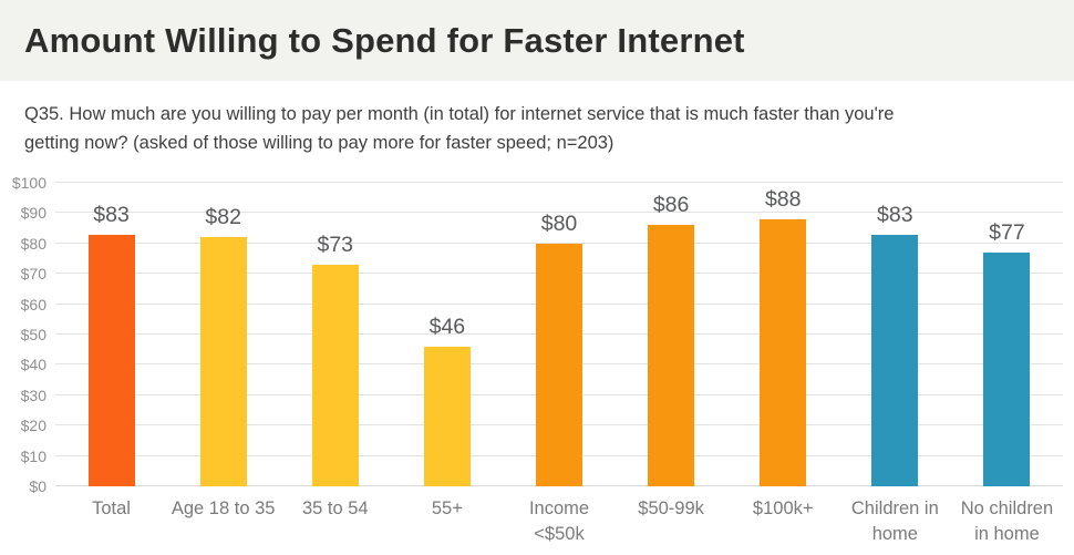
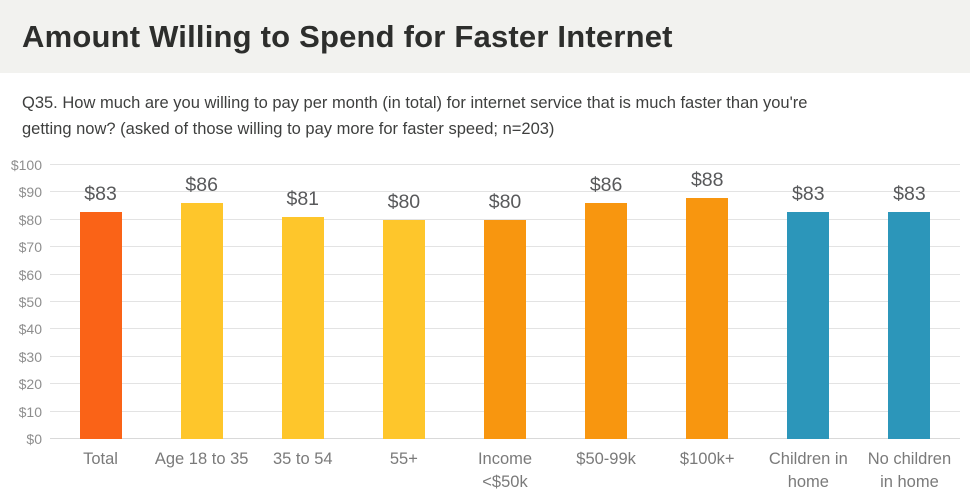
Age 18 to 35: $82 -> $86
35 to 54: $73 -> $81
55+: $46 -> $80
No children in home: $77 -> $83
